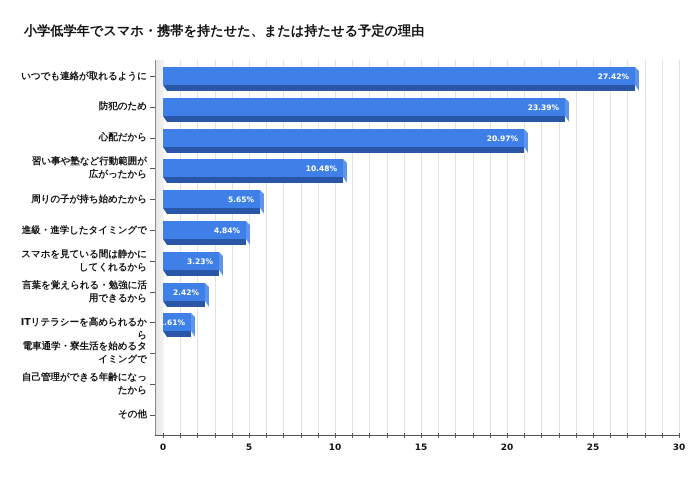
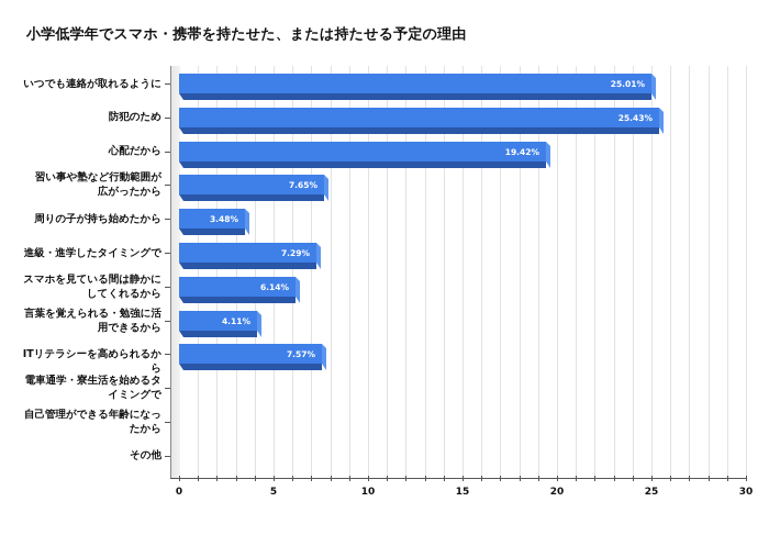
いつでも連絡が取れるように: 27.42% -> 25.01%
防犯のため: 23.39% -> 25.43%
心配だから: 20.97% -> 19.42%
習い事や塾など行動範囲が広がったから: 10.48% -> 7.65%
周りの子が持ち始めたから: 5.65% -> 3.48%
進級・進学したタイミングで: 4.84% -> 7.29%
スマホを見ている間は静かにしてくれるから: 3.23% -> 6.14%
言葉を覚えられる・勉強に活用できるから: 2.42% -> 4.11%
ITリテラシーを高められるから: 1.61% -> 7.57%
